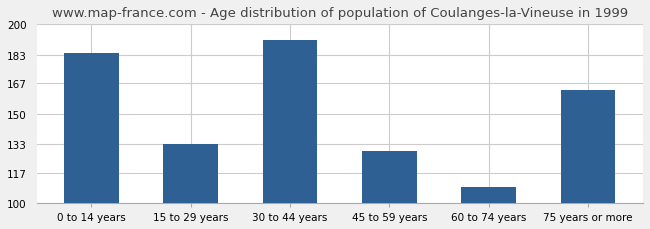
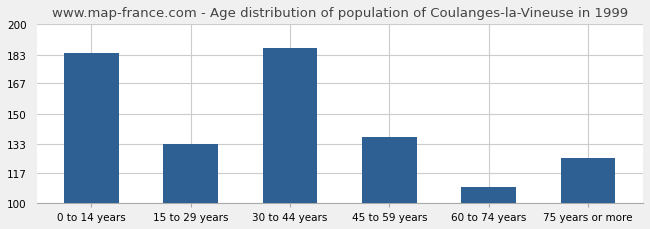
30 to 44 years: 191 -> 187
45 to 59 years: 129 -> 137
75 years or more: 163 -> 125
